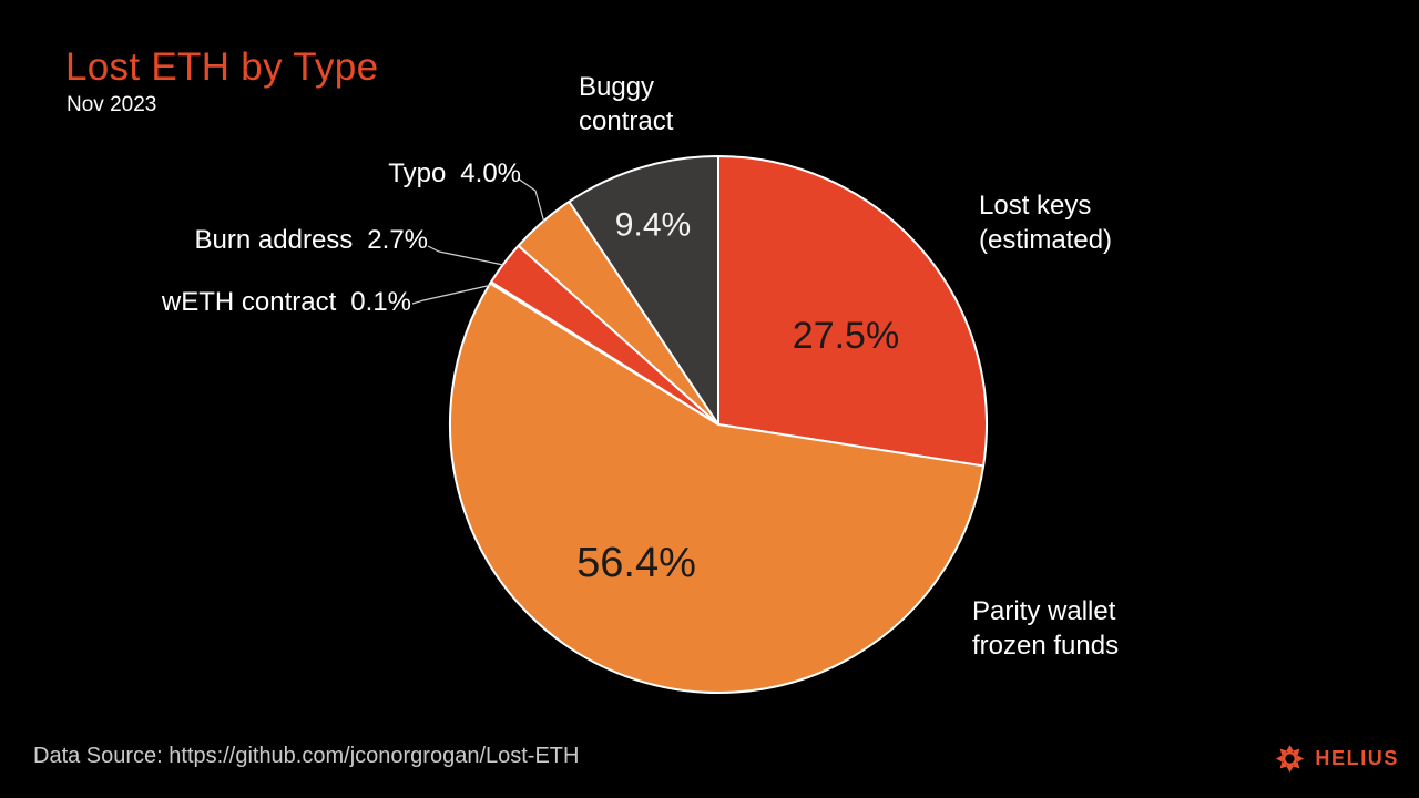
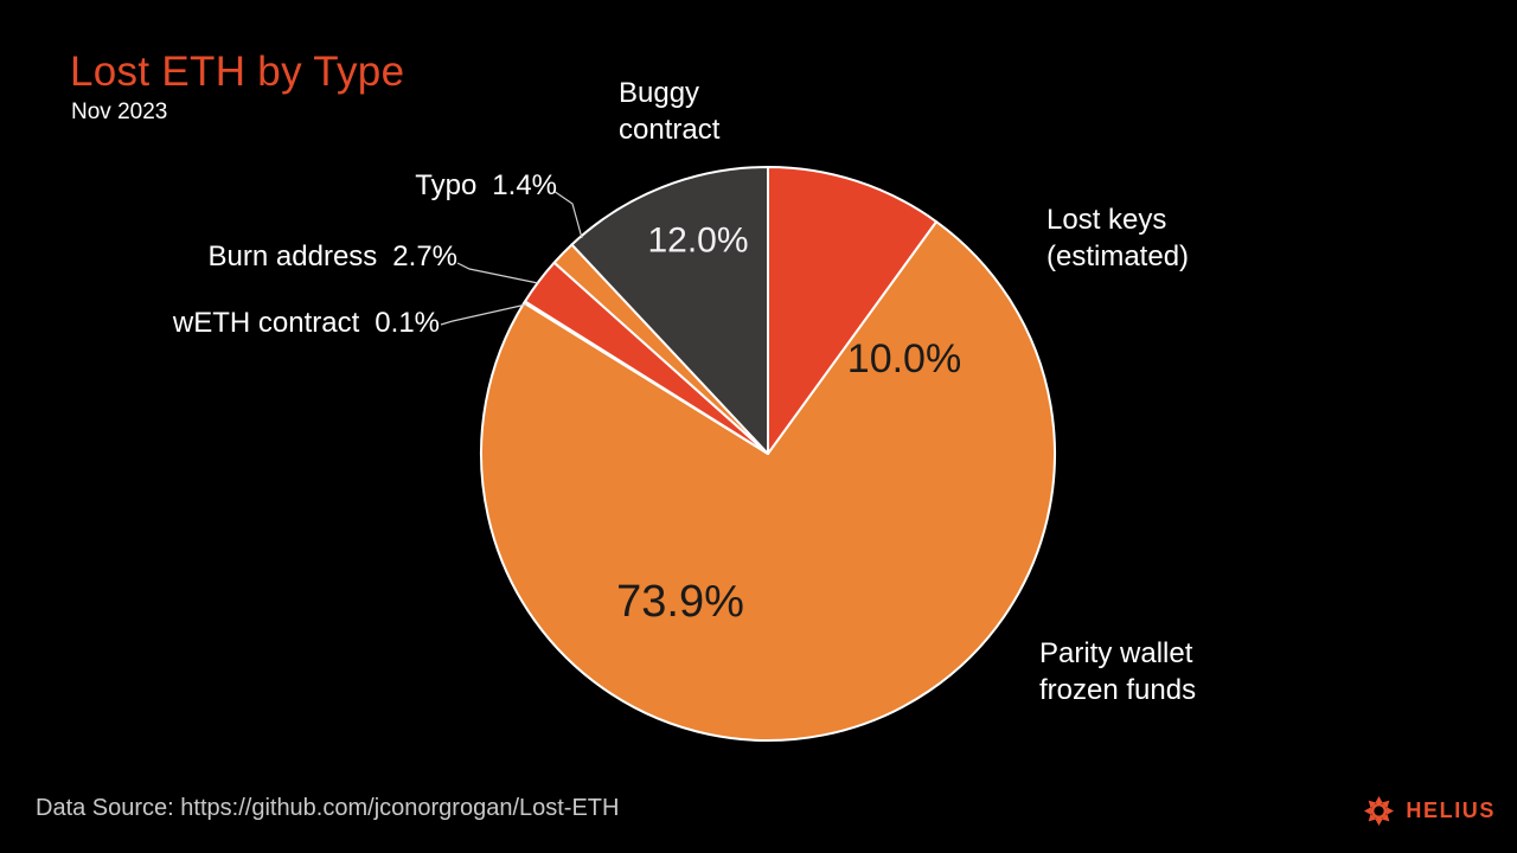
Lost keys (estimated): 27.5% -> 10.0%
Parity wallet frozen funds: 56.4% -> 73.9%
Typo: 4.0% -> 1.4%
Buggy contract: 9.4% -> 12.0%
